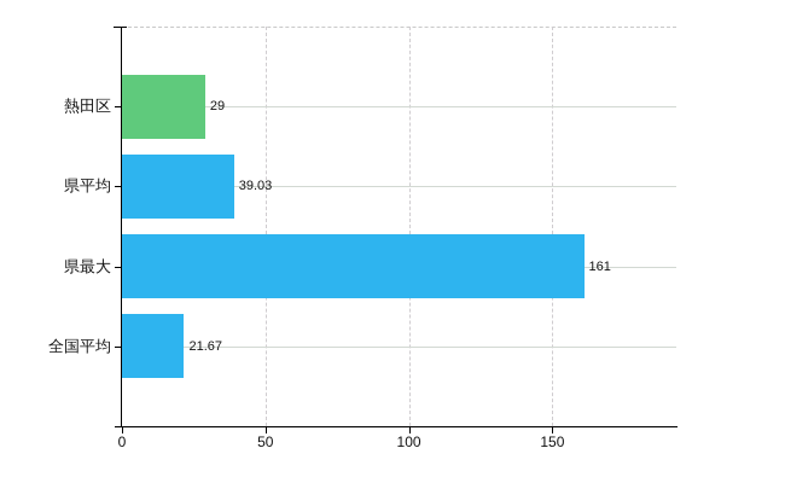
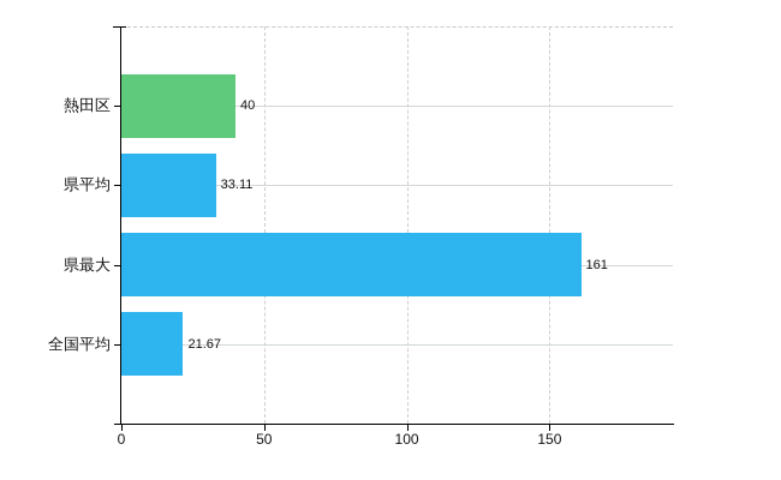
熱田区: 29 -> 40
県平均: 39.03 -> 33.11
